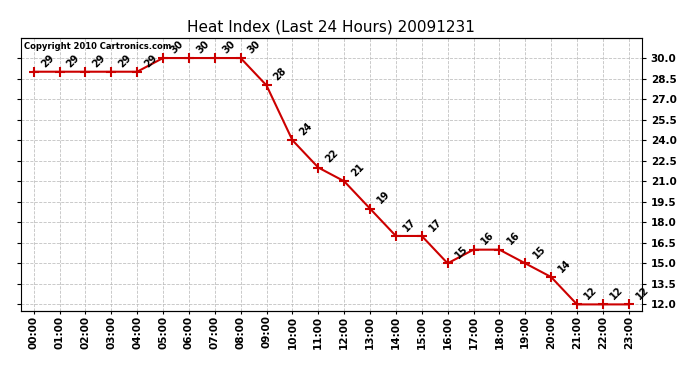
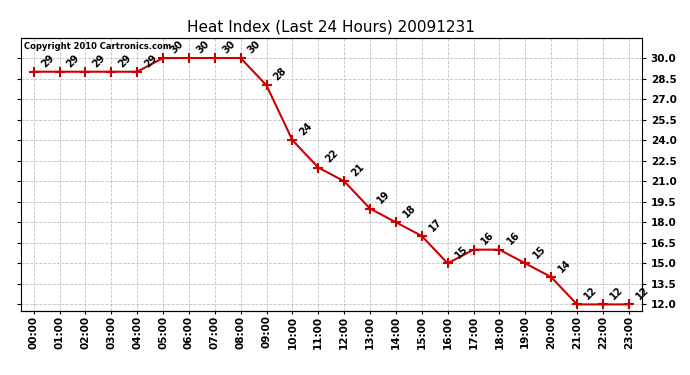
14:00: 17 -> 18
